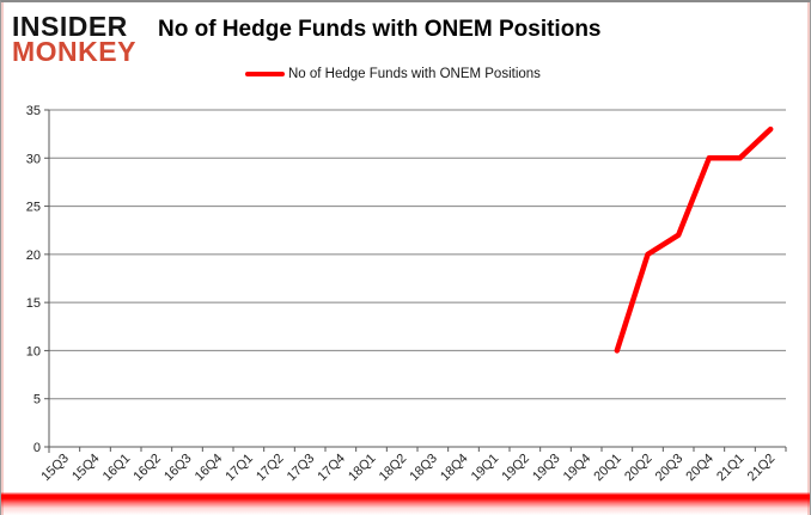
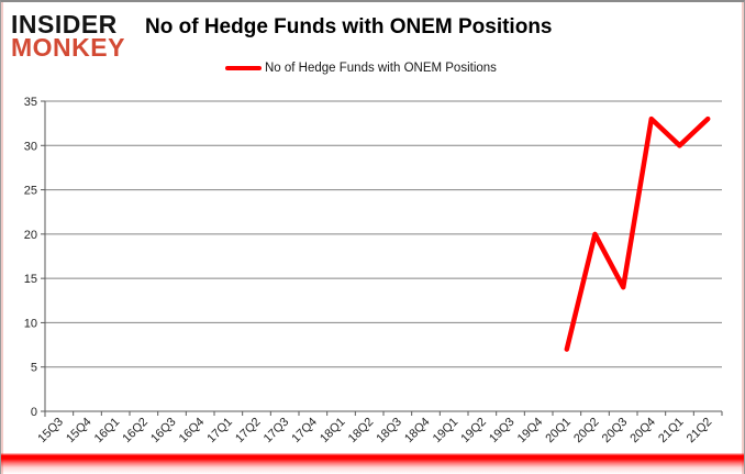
20Q1: 10 -> 7
20Q3: 22 -> 14
20Q4: 30 -> 33
